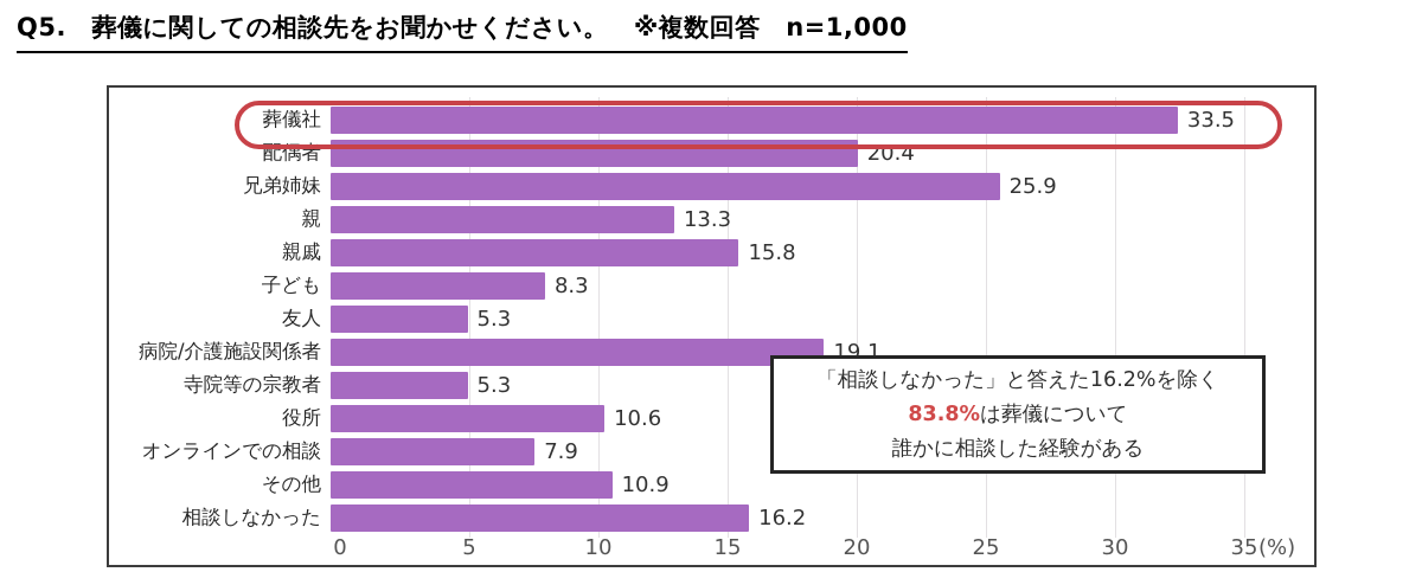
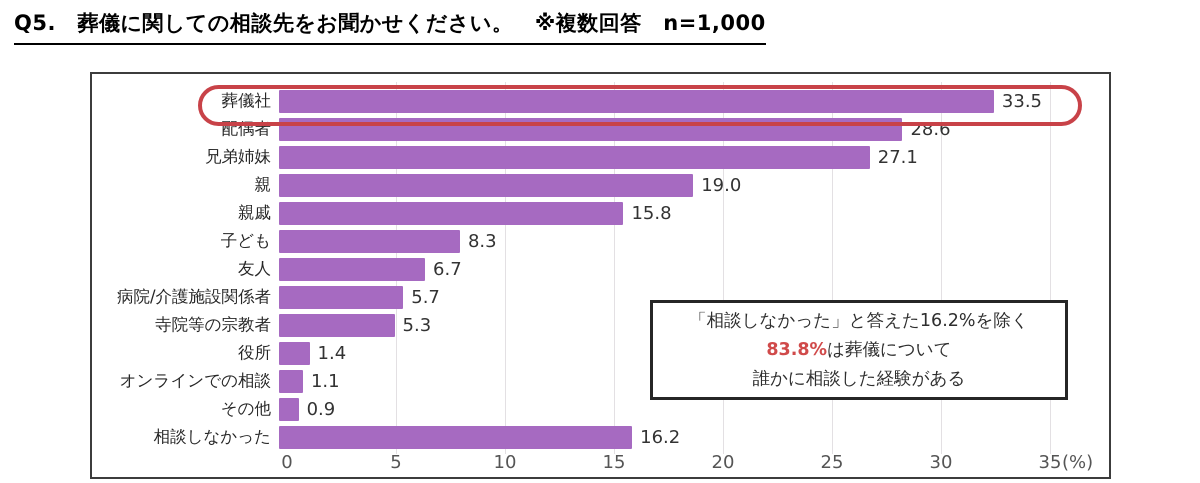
配偶者: 20.4 -> 28.6
兄弟姉妹: 25.9 -> 27.1
親: 13.3 -> 19.0
友人: 5.3 -> 6.7
病院/介護施設関係者: 19.1 -> 5.7
役所: 10.6 -> 1.4
オンラインでの相談: 7.9 -> 1.1
その他: 10.9 -> 0.9
